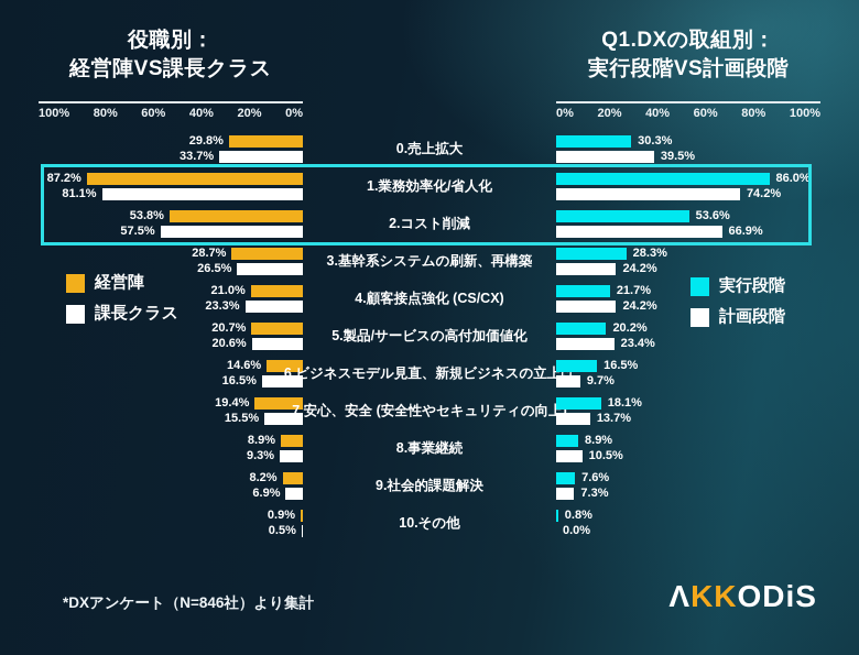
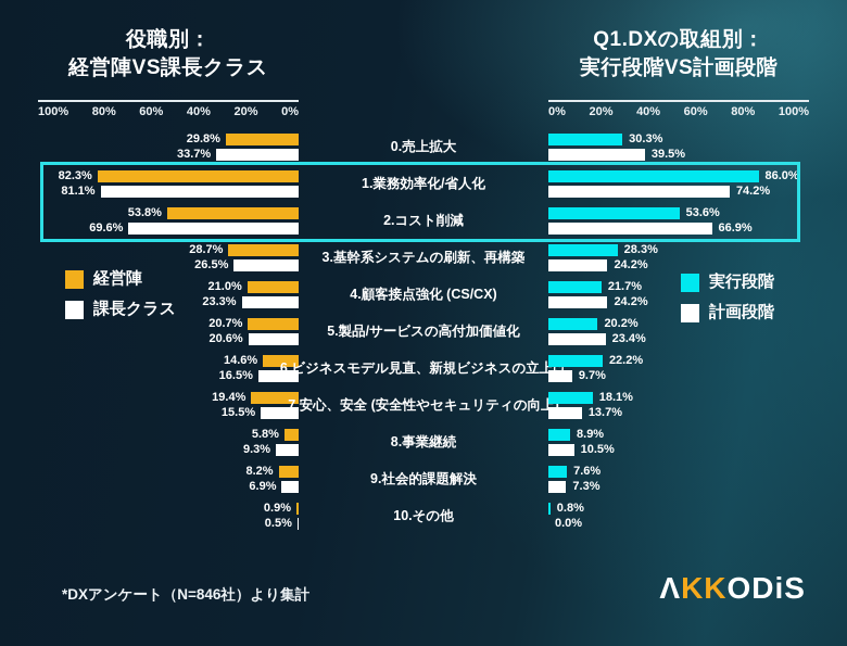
経営陣/1.業務効率化/省人化: 87.2% -> 82.3%
課長クラス/2.コスト削減: 57.5% -> 69.6%
実行段階/6.ビジネスモデル見直、新規ビジネスの立上げ: 16.5% -> 22.2%
経営陣/8.事業継続: 8.9% -> 5.8%
